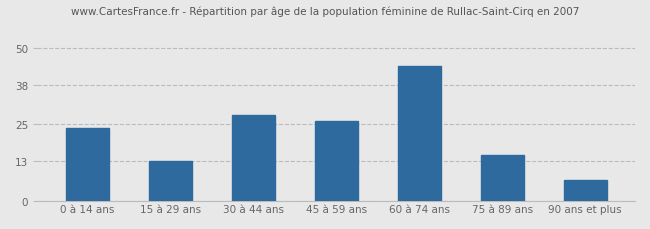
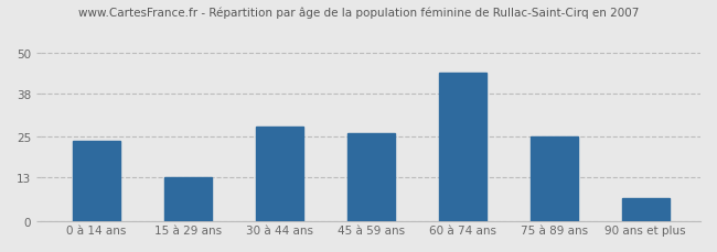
75 à 89 ans: 15 -> 25
